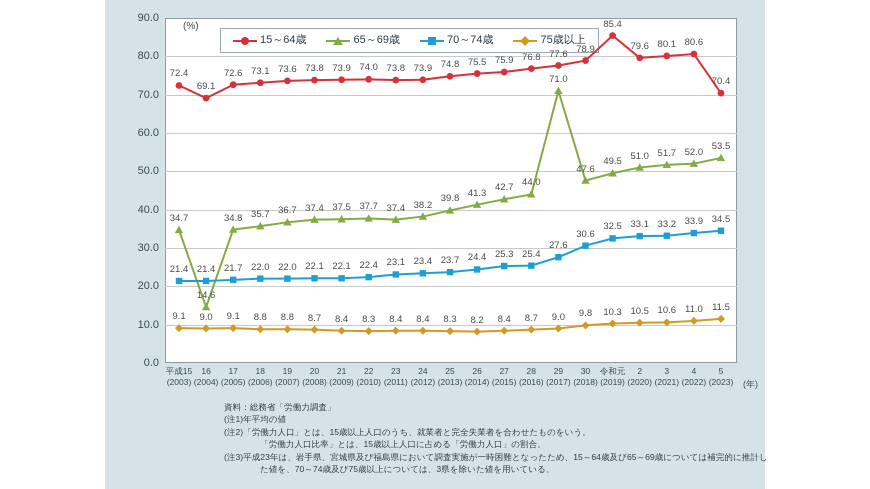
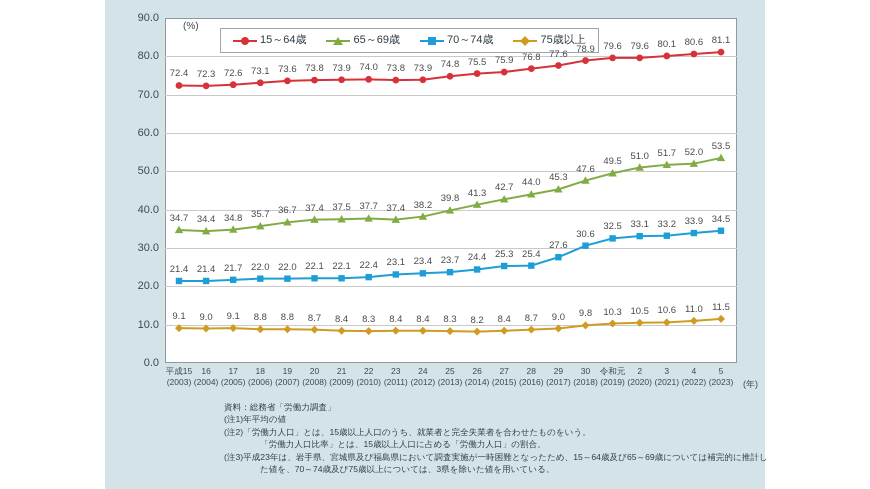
15～64歳/16 (2004): 69.1 -> 72.3
65～69歳/16 (2004): 14.6 -> 34.4
65～69歳/29 (2017): 71.0 -> 45.3
15～64歳/令和元 (2019): 85.4 -> 79.6
15～64歳/5 (2023): 70.4 -> 81.1
